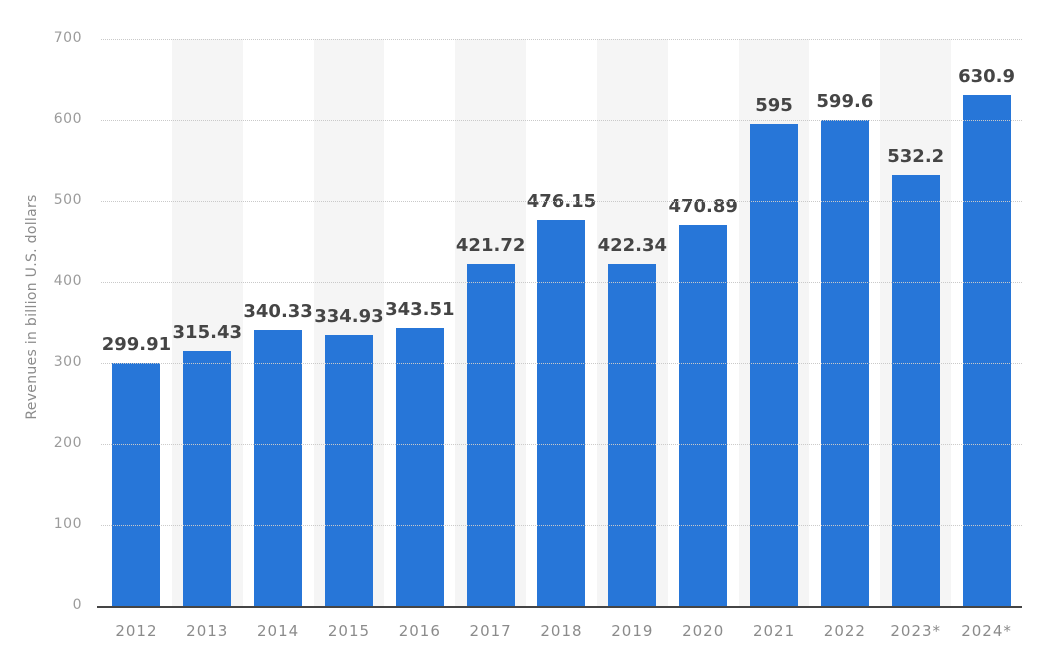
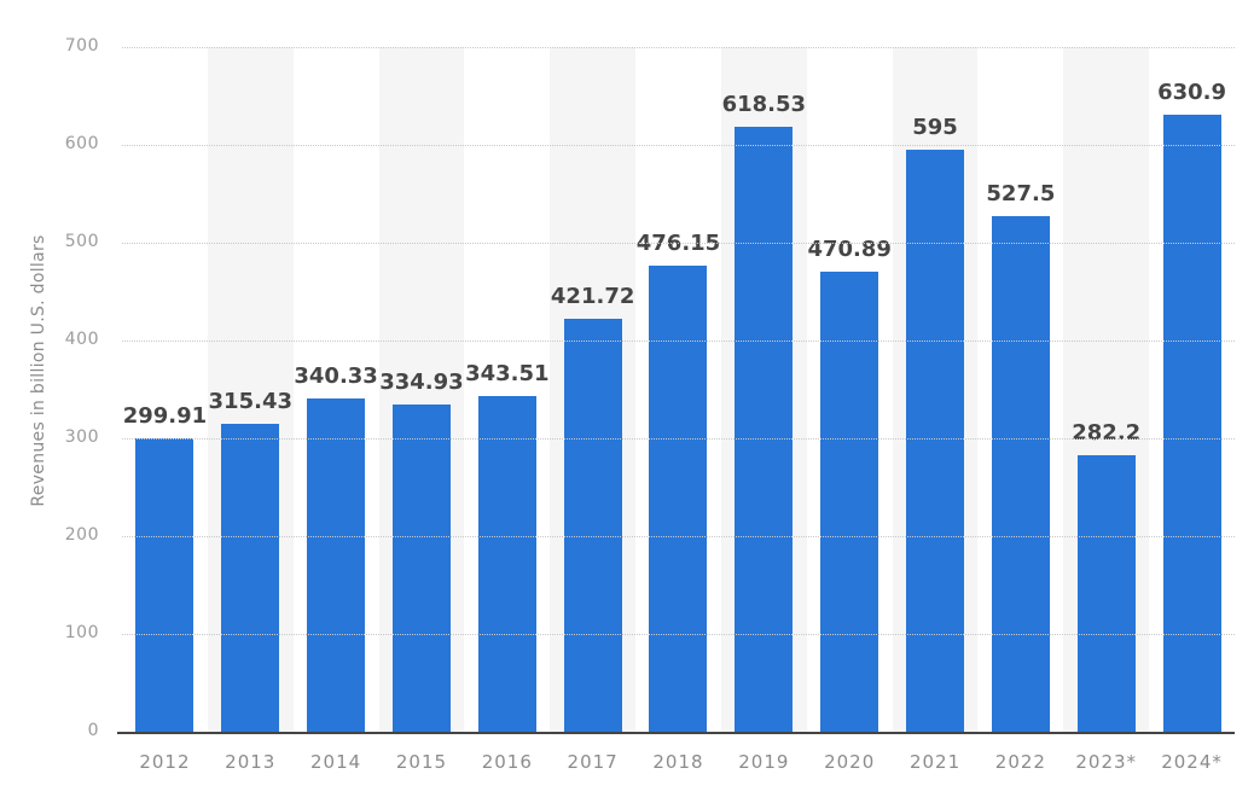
2019: 422.34 -> 618.53
2022: 599.6 -> 527.5
2023*: 532.2 -> 282.2
